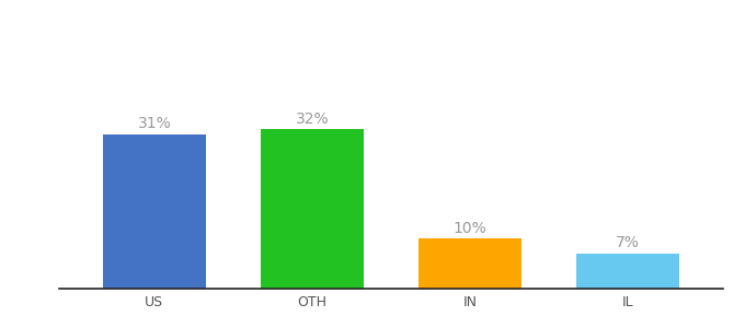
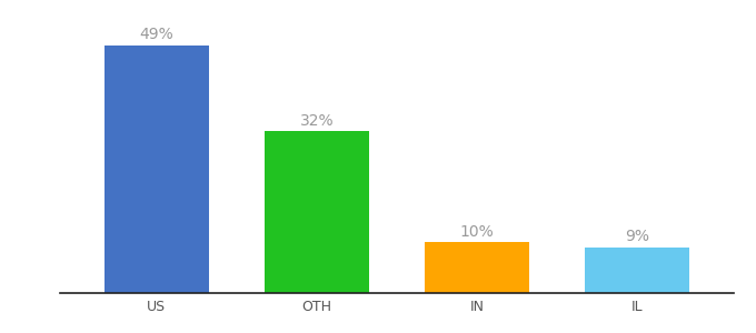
US: 31% -> 49%
IL: 7% -> 9%
